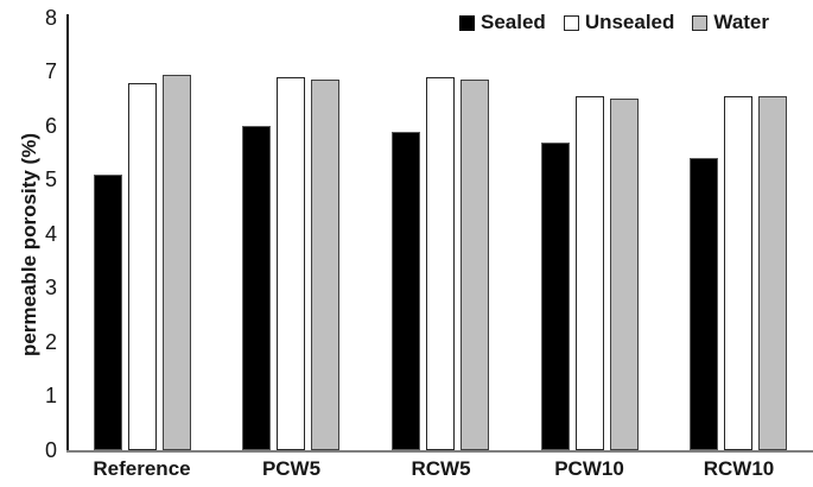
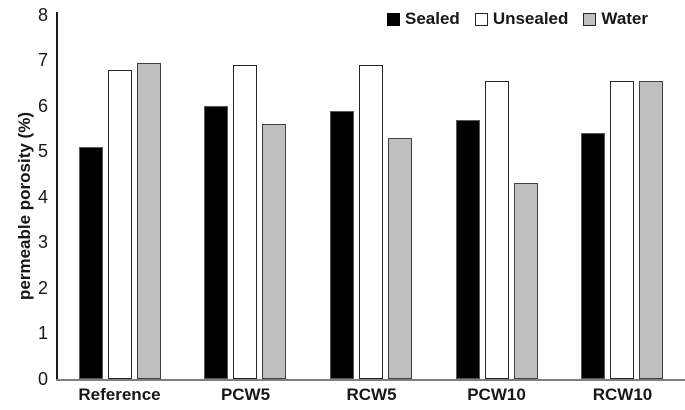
Water/PCW5: 6.8 -> 5.6
Water/RCW5: 6.8 -> 5.3
Water/PCW10: 6.5 -> 4.3
